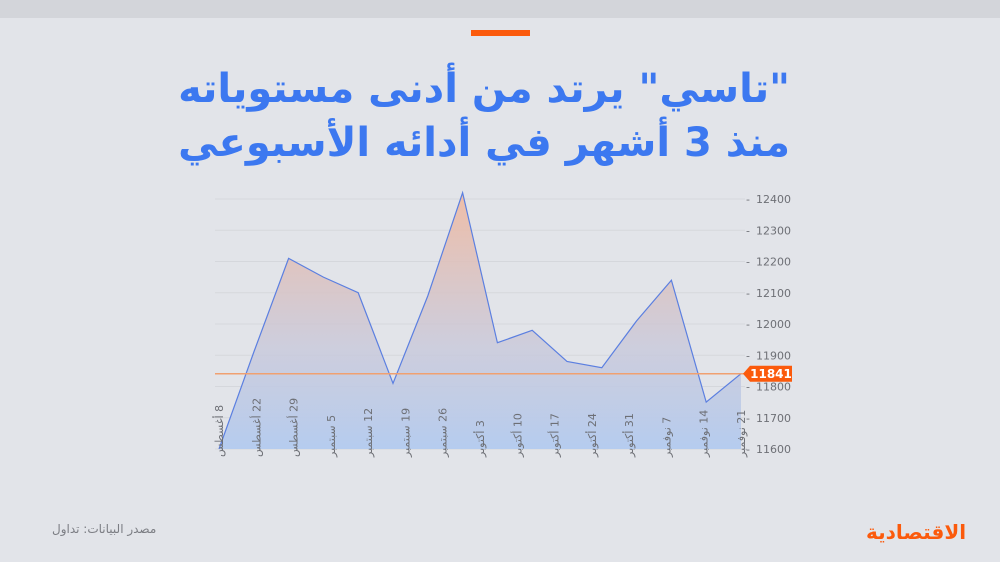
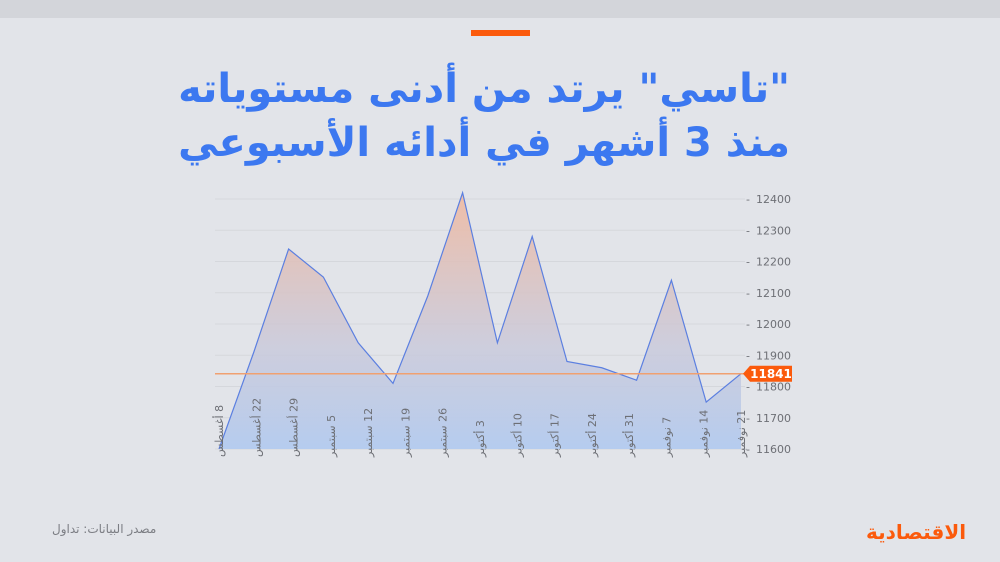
22 أغسطس: 12210 -> 12240
5 سبتمبر: 12100 -> 11940
10 أكتوبر: 11980 -> 12280
31 أكتوبر: 12010 -> 11820
